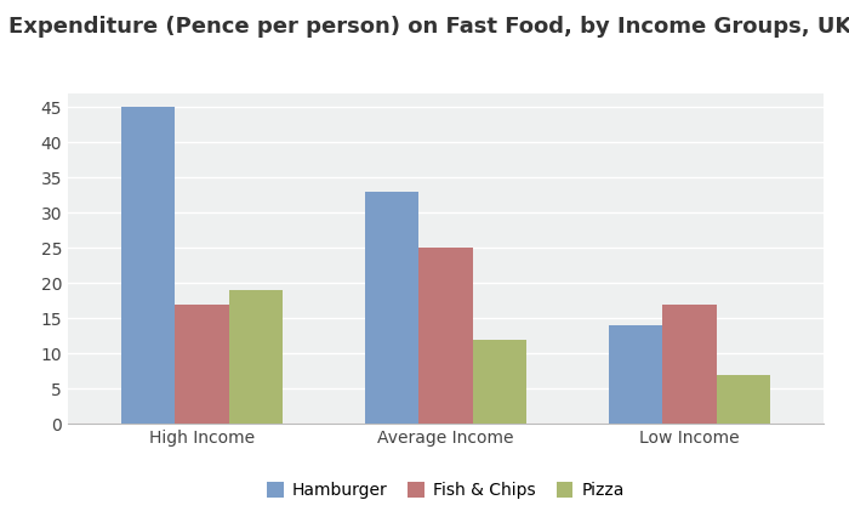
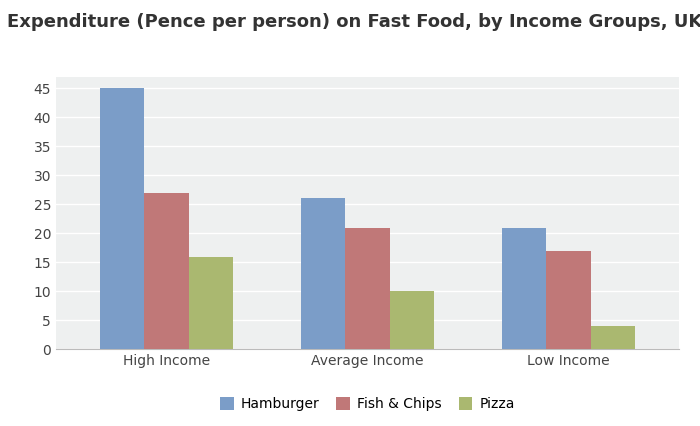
Fish & Chips/High Income: 17 -> 27
Pizza/High Income: 19 -> 16
Hamburger/Average Income: 33 -> 26
Fish & Chips/Average Income: 25 -> 21
Pizza/Average Income: 12 -> 10
Hamburger/Low Income: 14 -> 21
Pizza/Low Income: 7 -> 4
